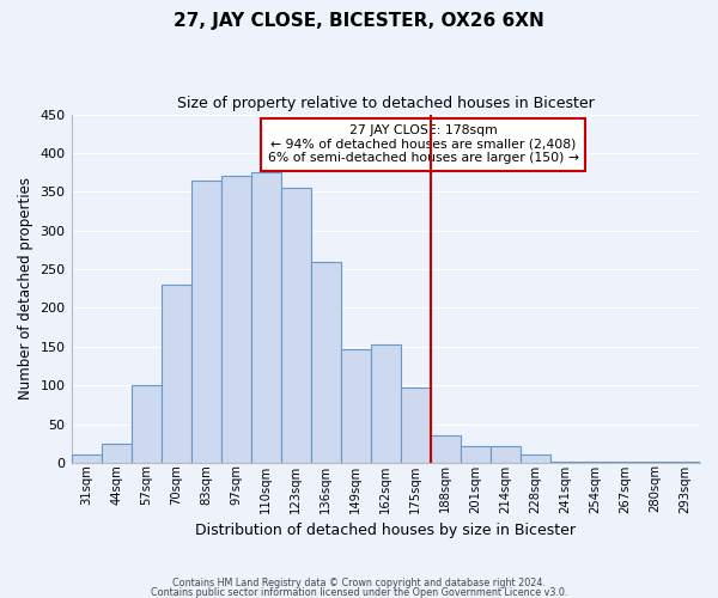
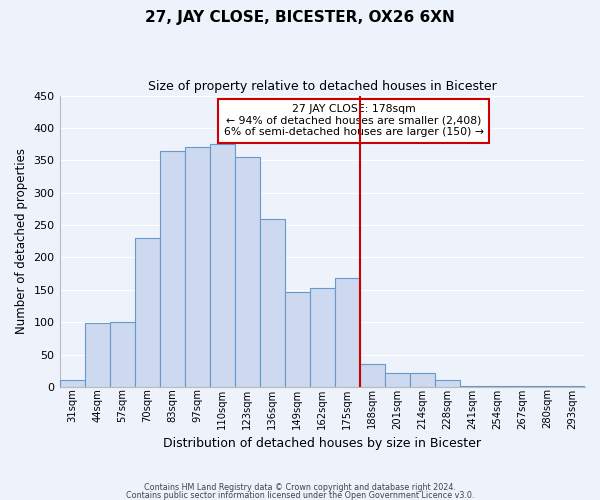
44sqm: 25 -> 98
175sqm: 97 -> 168
